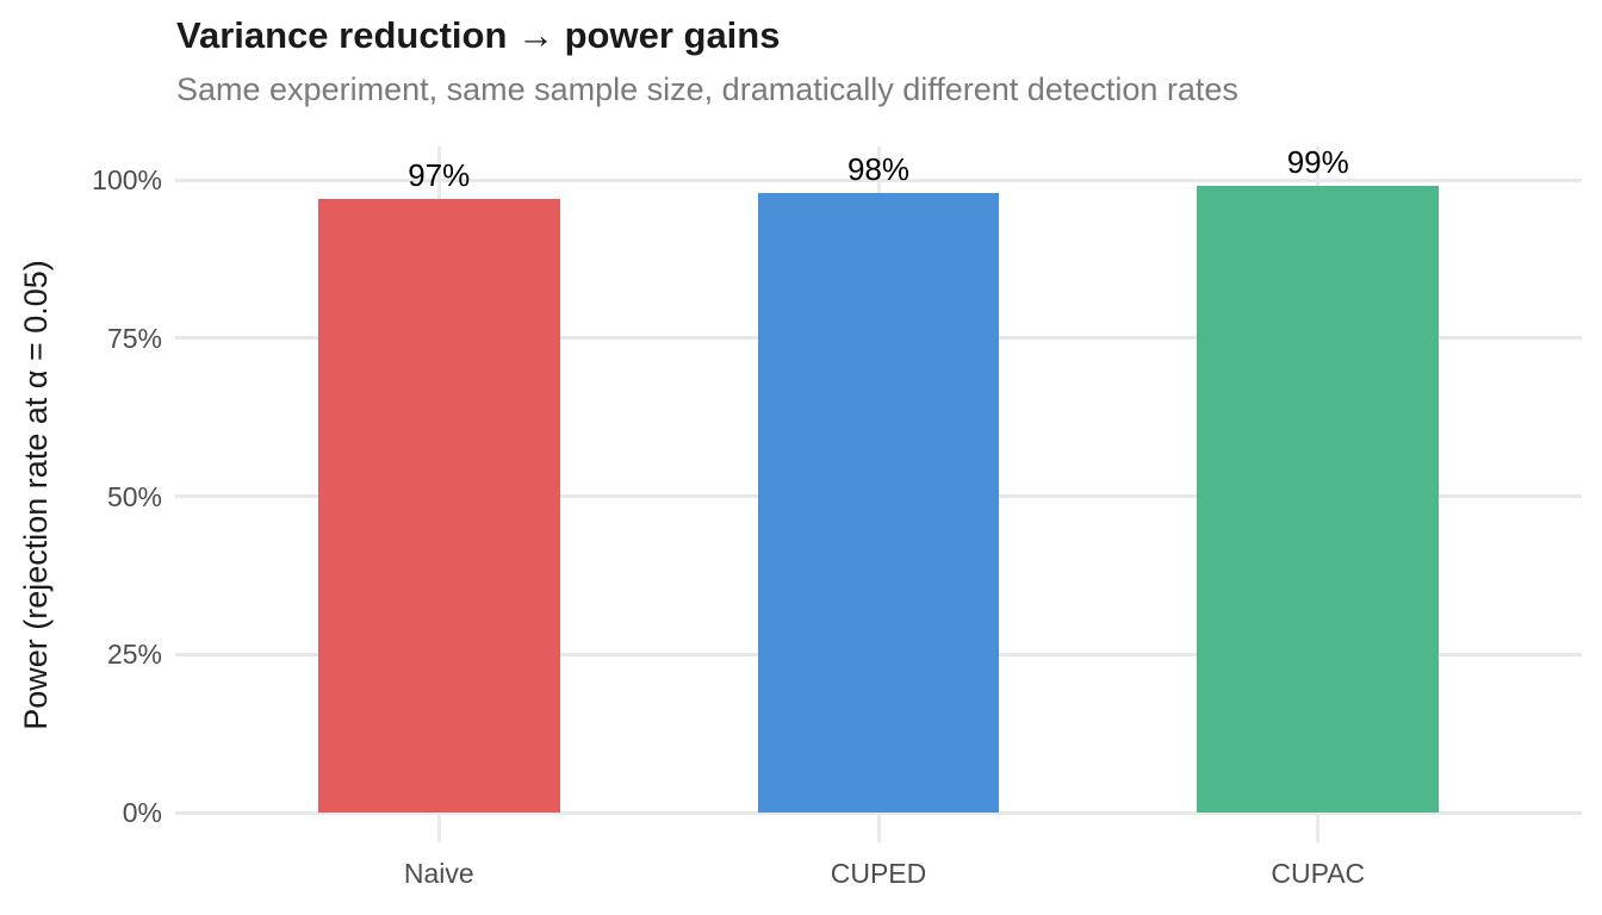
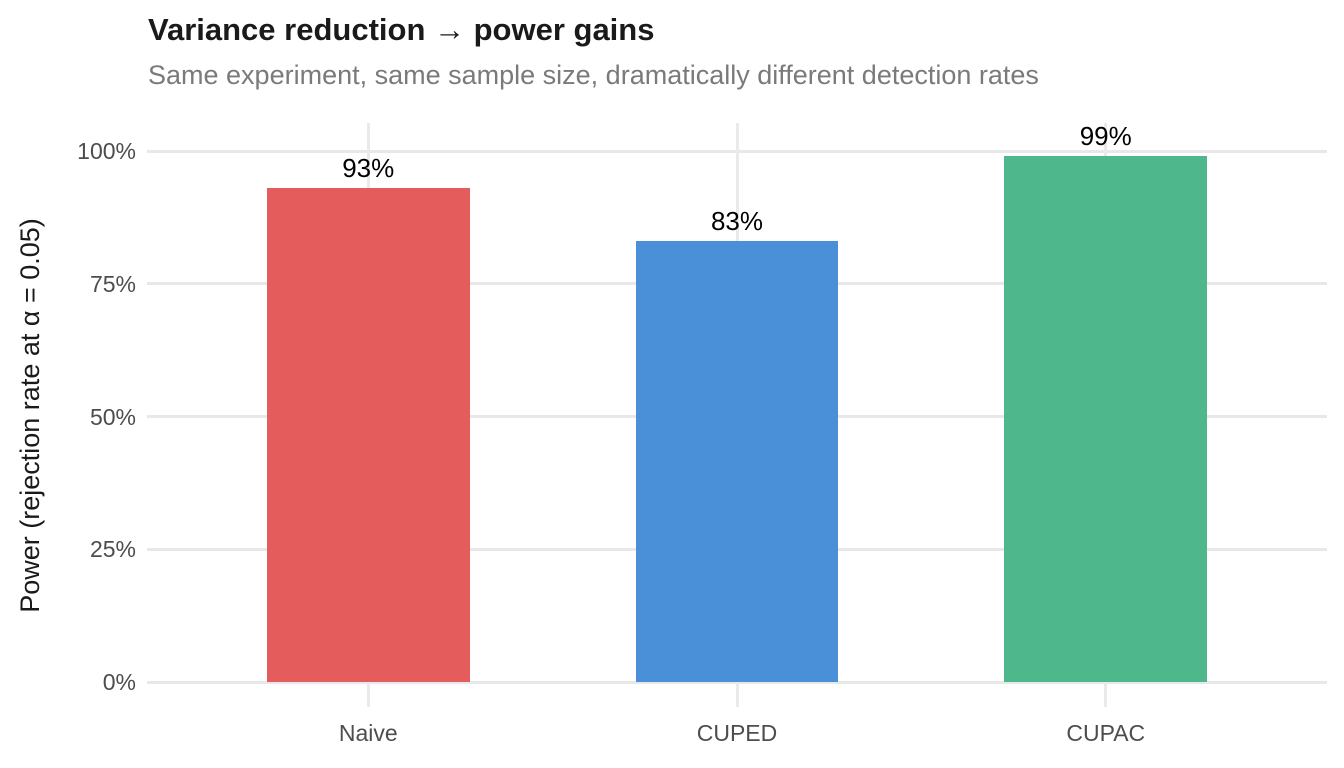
Naive: 97% -> 93%
CUPED: 98% -> 83%
